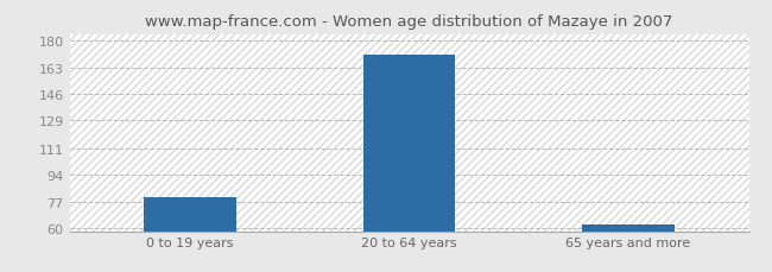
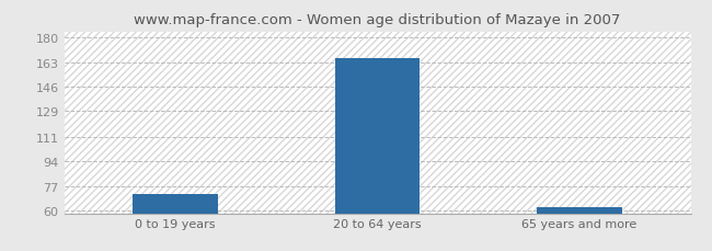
0 to 19 years: 80 -> 71
20 to 64 years: 171 -> 166
